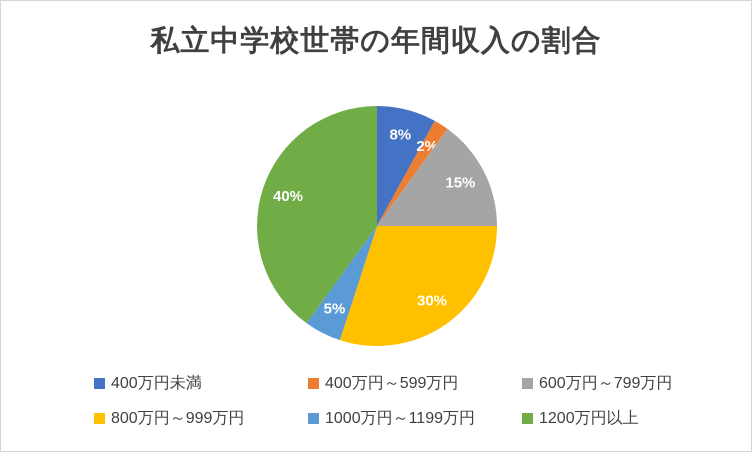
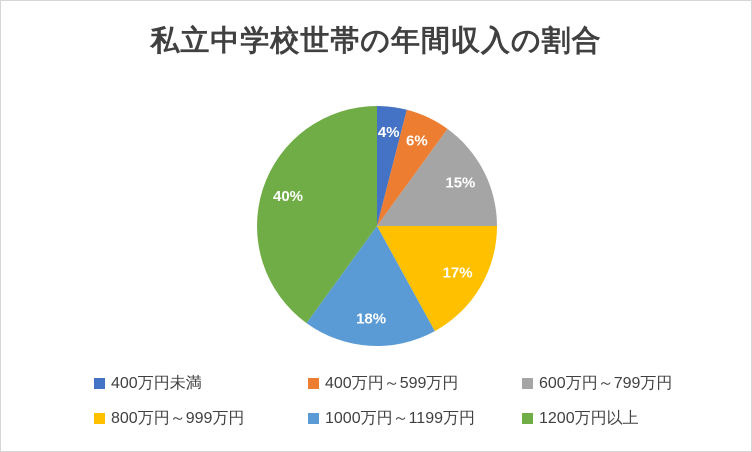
400万円未満: 8% -> 4%
400万円～599万円: 2% -> 6%
800万円～999万円: 30% -> 17%
1000万円～1199万円: 5% -> 18%
